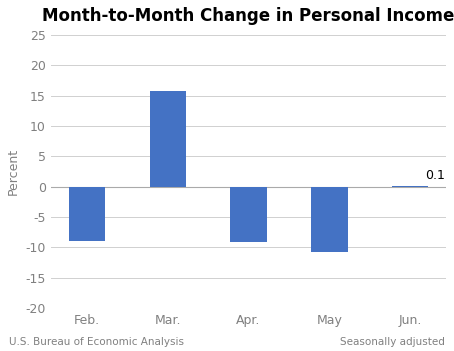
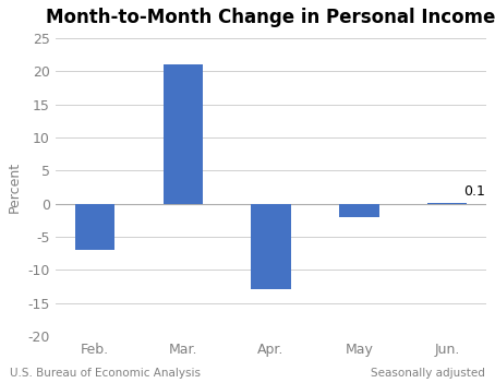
Feb.: -9.0 -> -7.0
Mar.: 15.8 -> 21.0
Apr.: -9.2 -> -13.0
May: -10.8 -> -2.0
